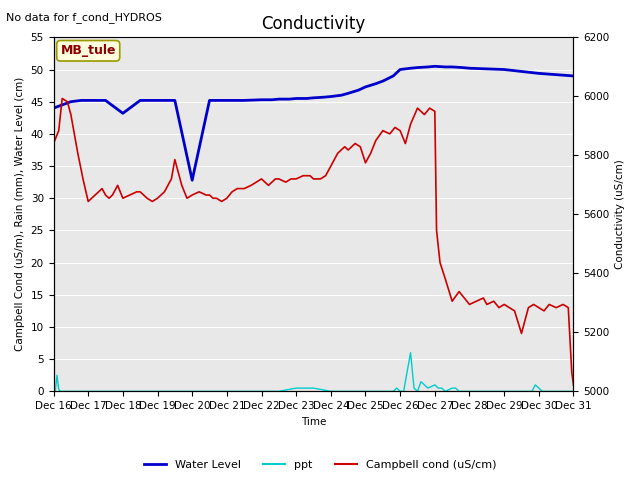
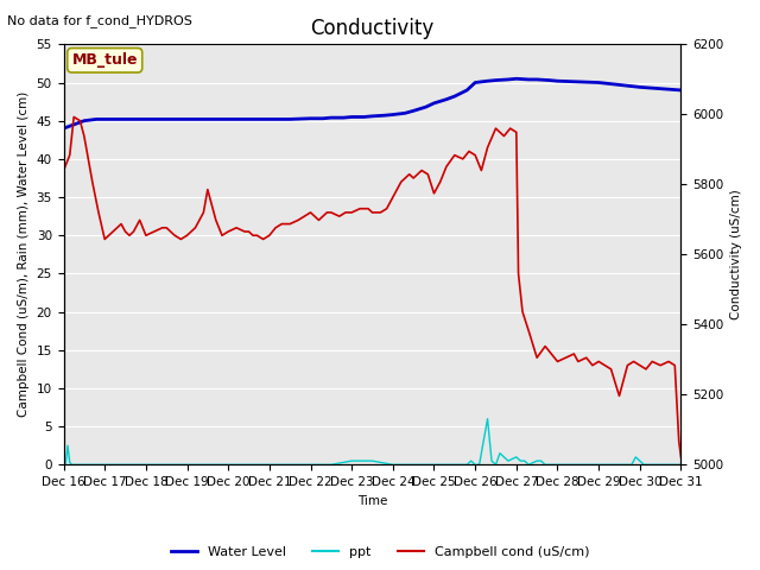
Water Level/Dec 18: 43.2 -> 45.2
Water Level/Dec 20: 32.8 -> 45.2
